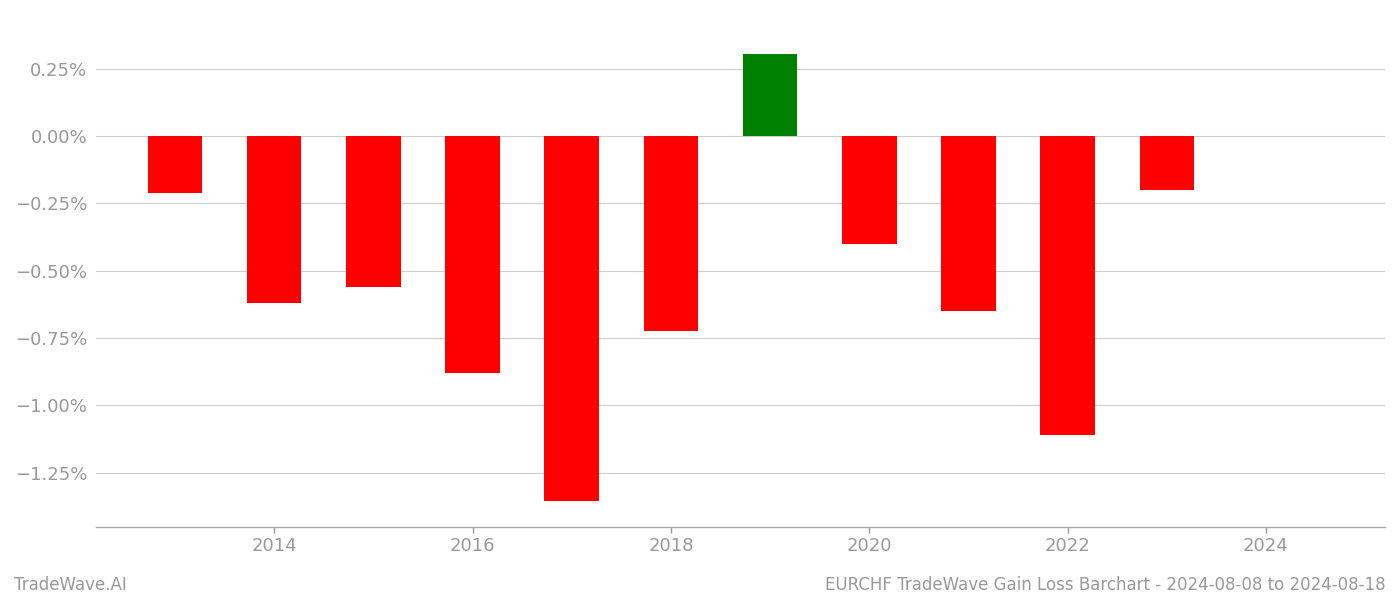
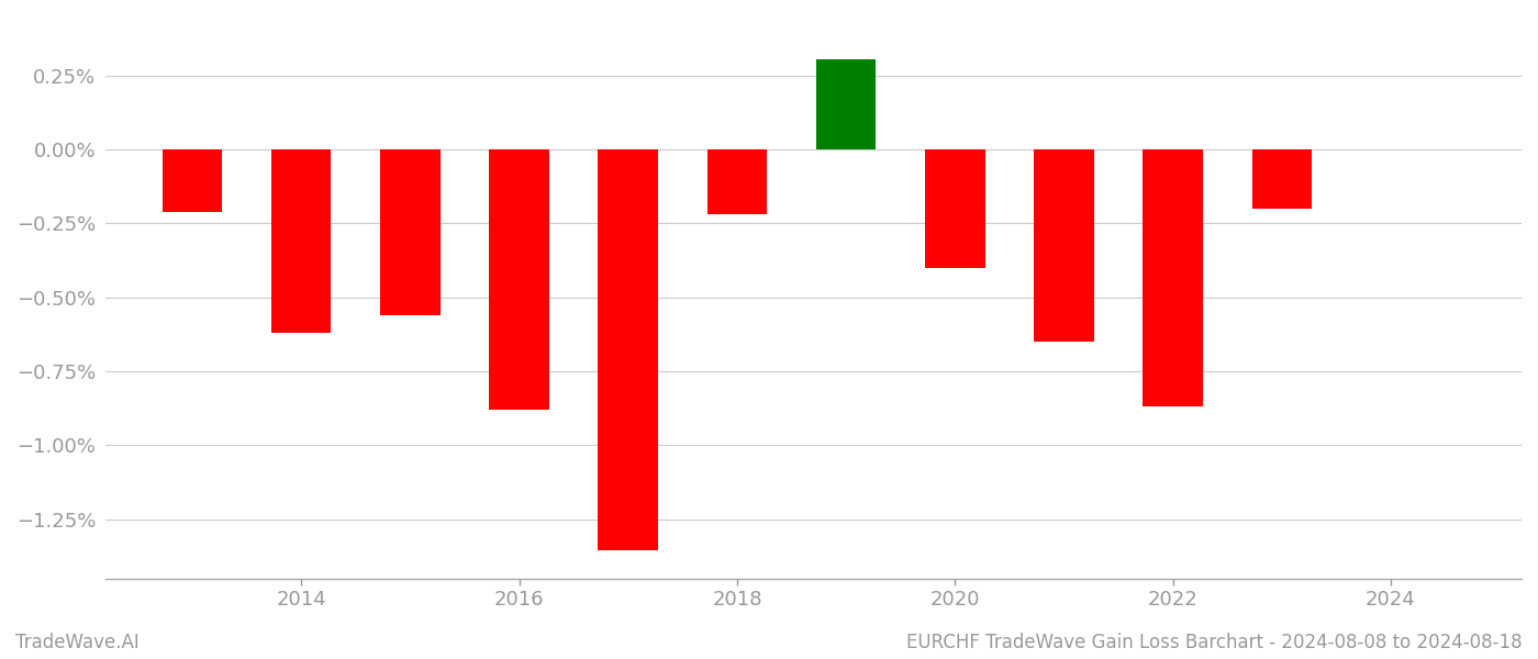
2018: -0.725% -> -0.220%
2022: -1.110% -> -0.870%
